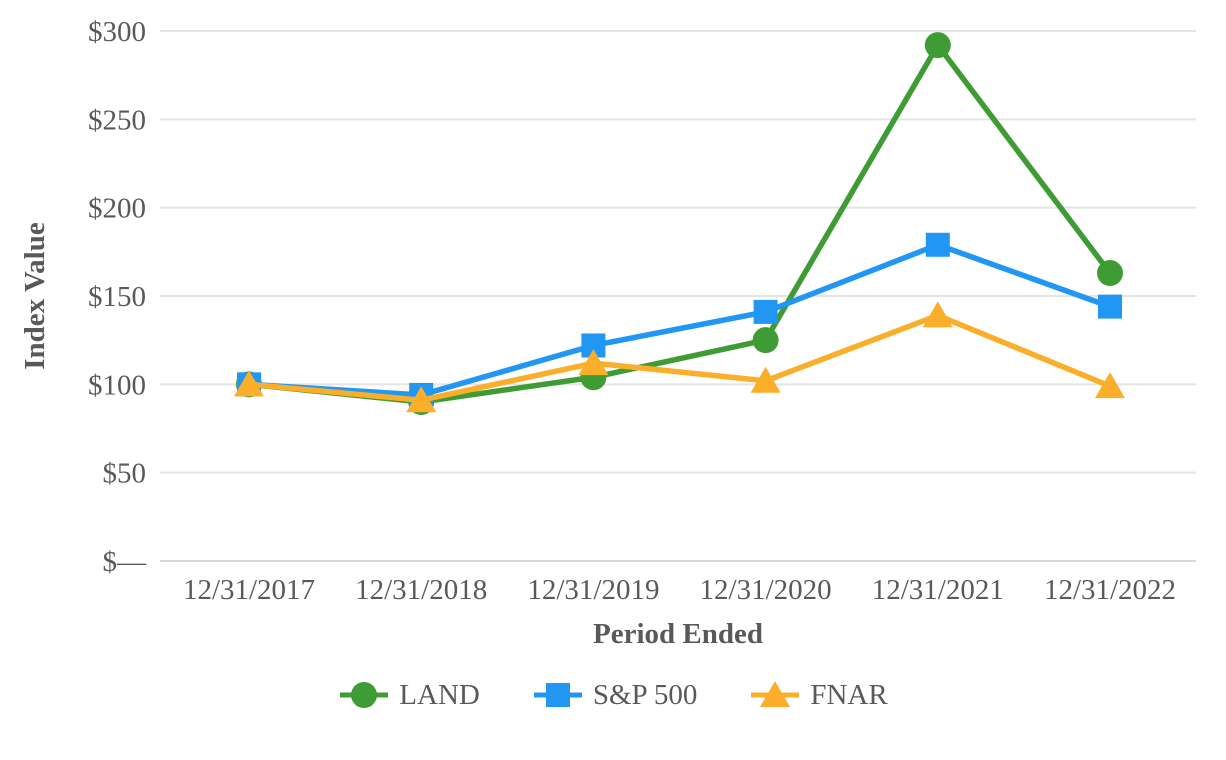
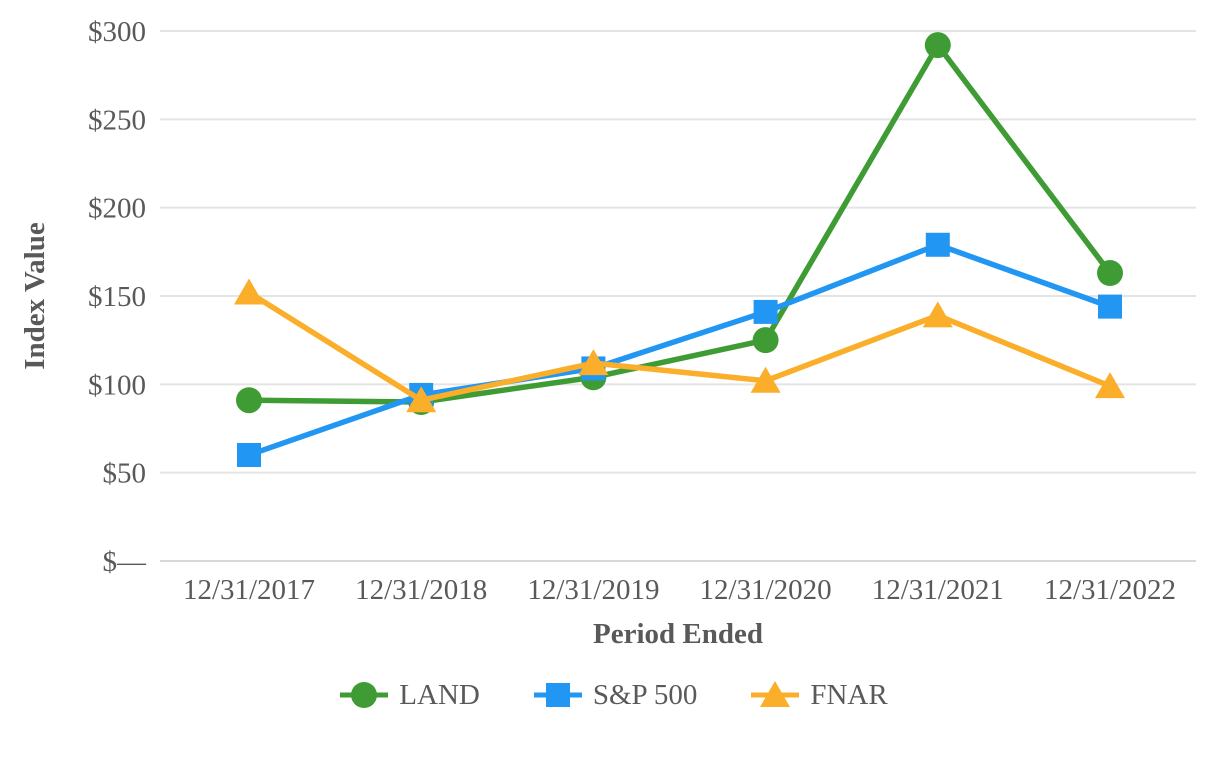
LAND/12/31/2017: $100 -> $91
S&P 500/12/31/2017: $100 -> $60
FNAR/12/31/2017: $100 -> $152
S&P 500/12/31/2019: $122 -> $109
